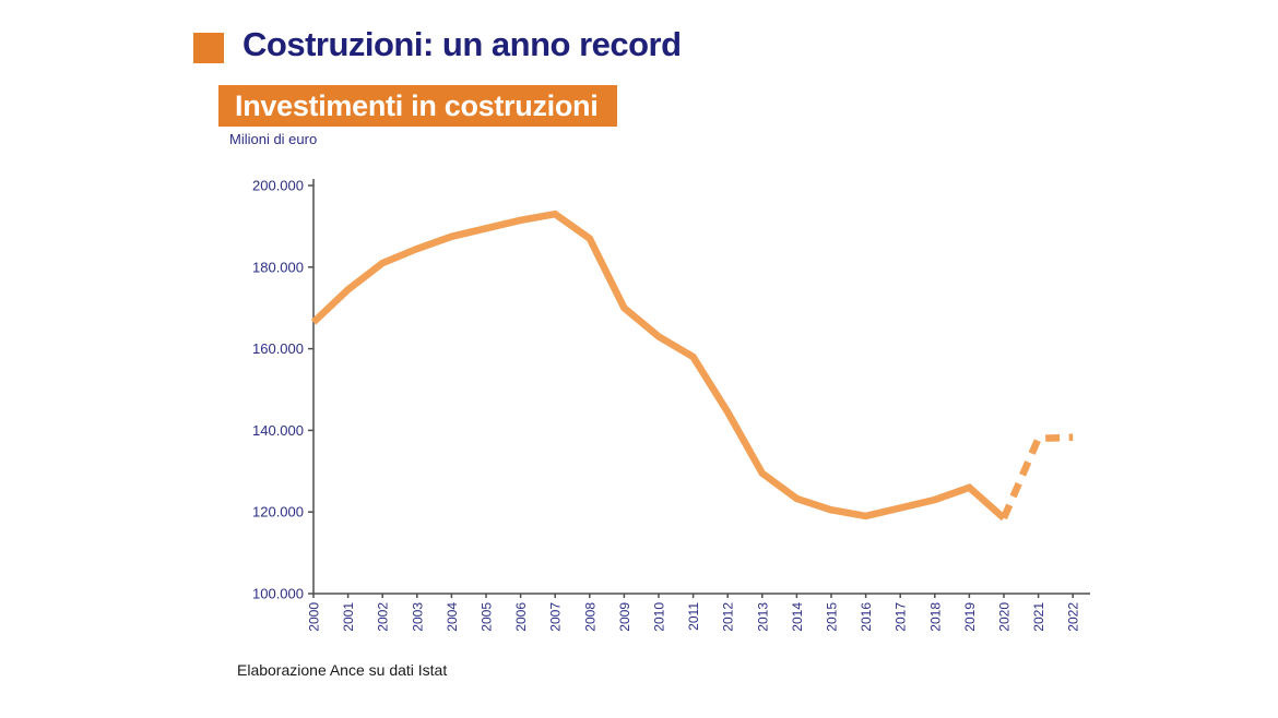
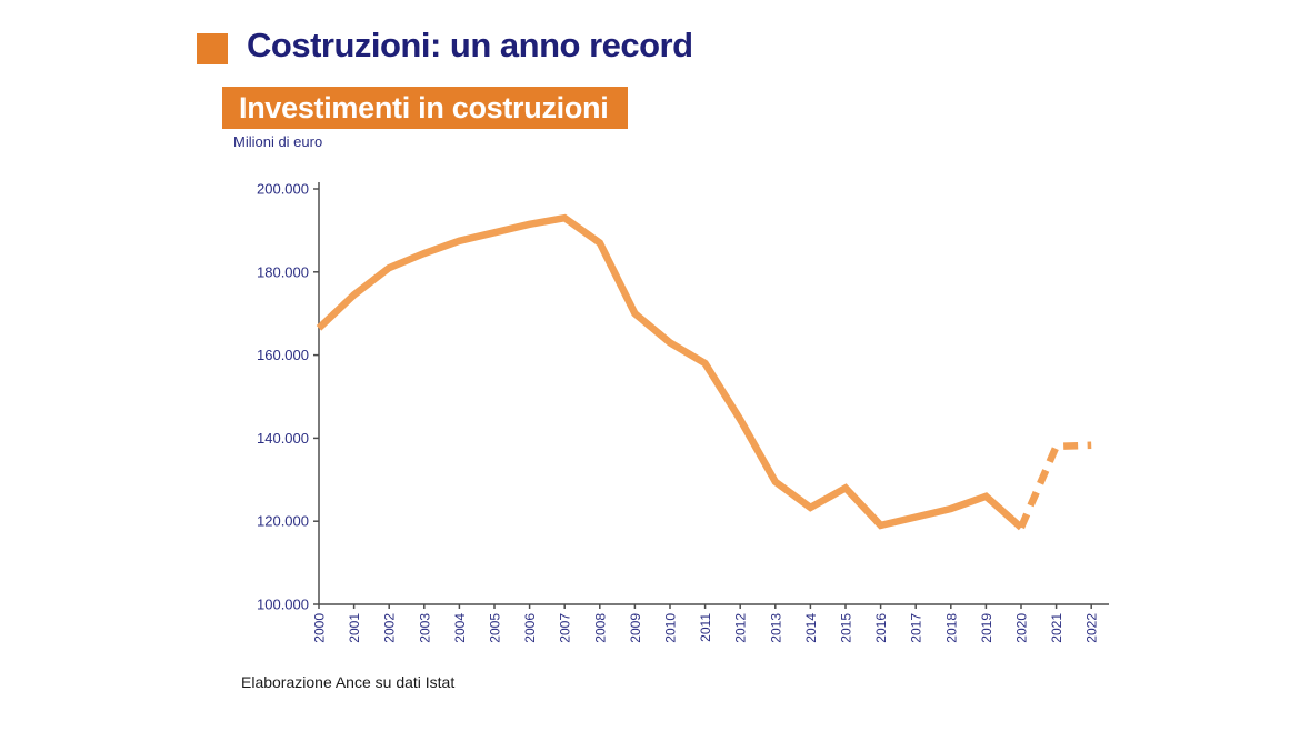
2015: 120000 -> 128000
